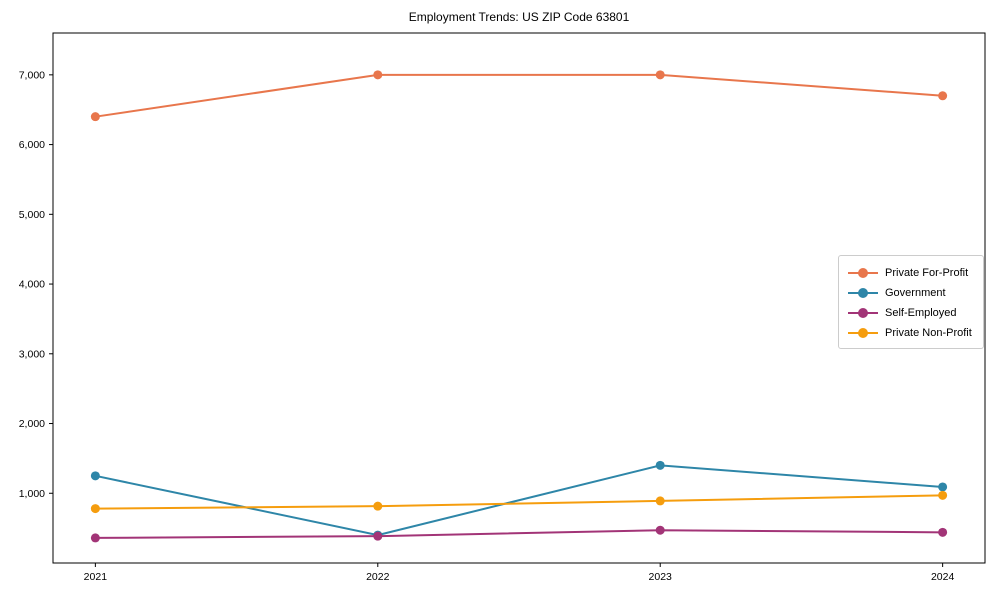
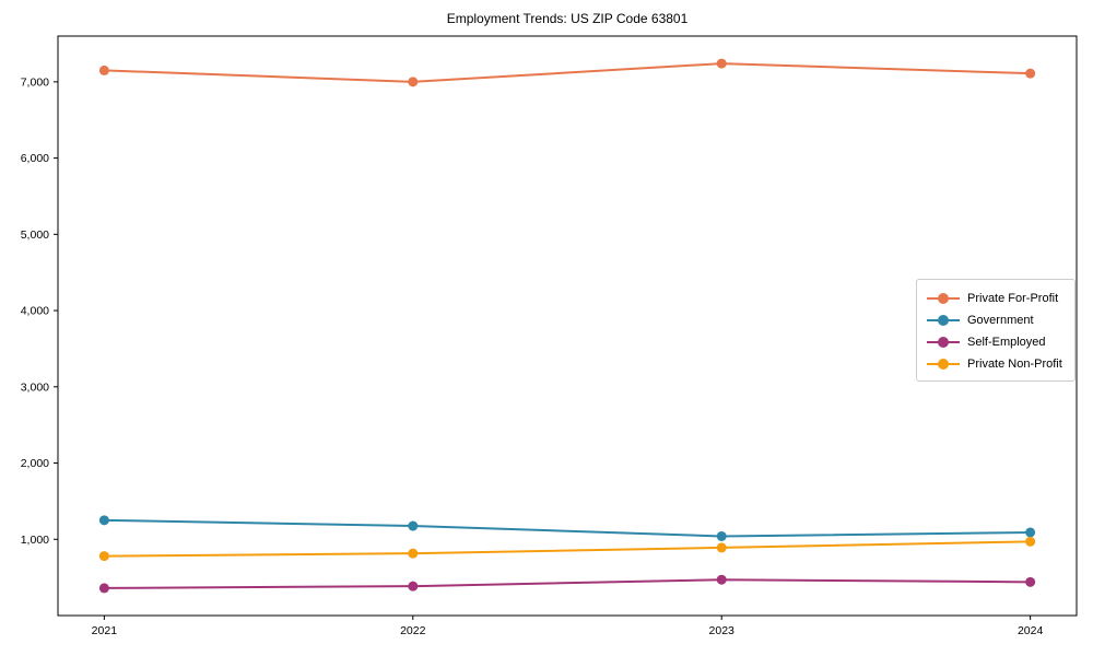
Private For-Profit/2021: 6400 -> 7200
Government/2022: 400 -> 1200
Private For-Profit/2023: 7000 -> 7200
Government/2023: 1400 -> 1000
Private For-Profit/2024: 6700 -> 7100
